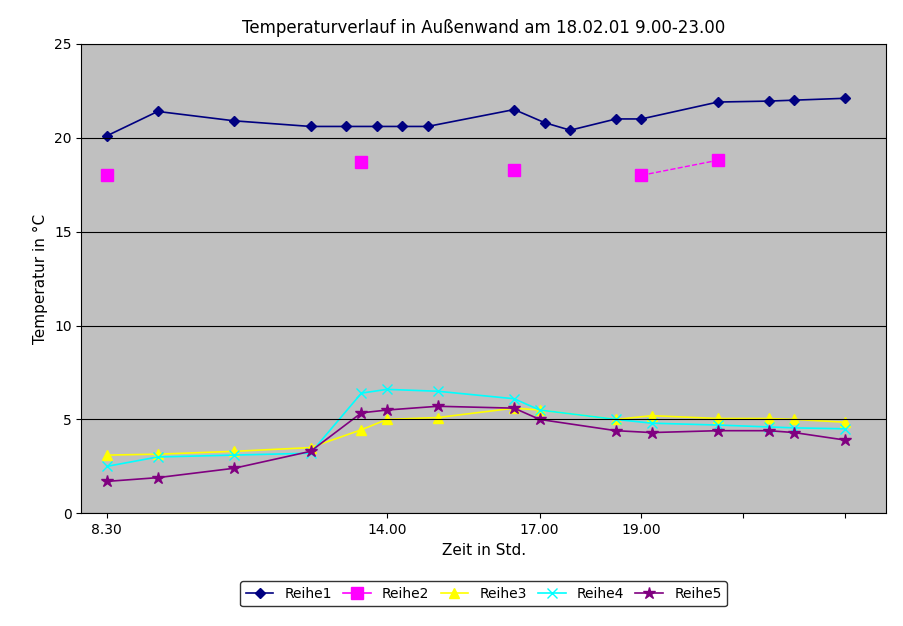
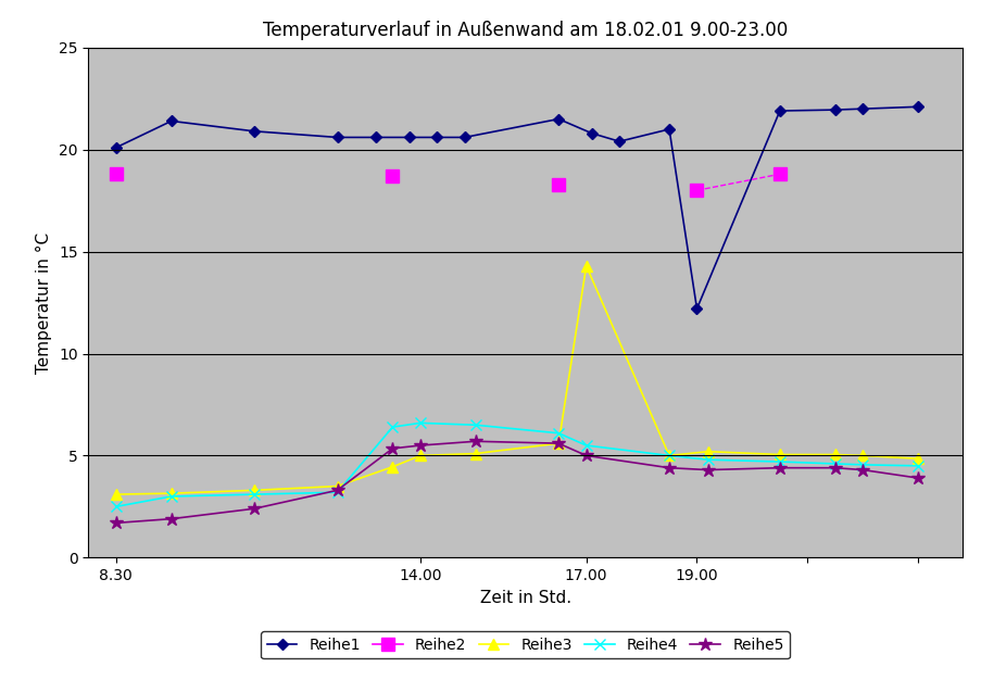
Reihe2/8.30: 18.0 -> 18.8
Reihe3/17.00: 5.5 -> 14.3
Reihe1/19.00: 21.0 -> 12.2
